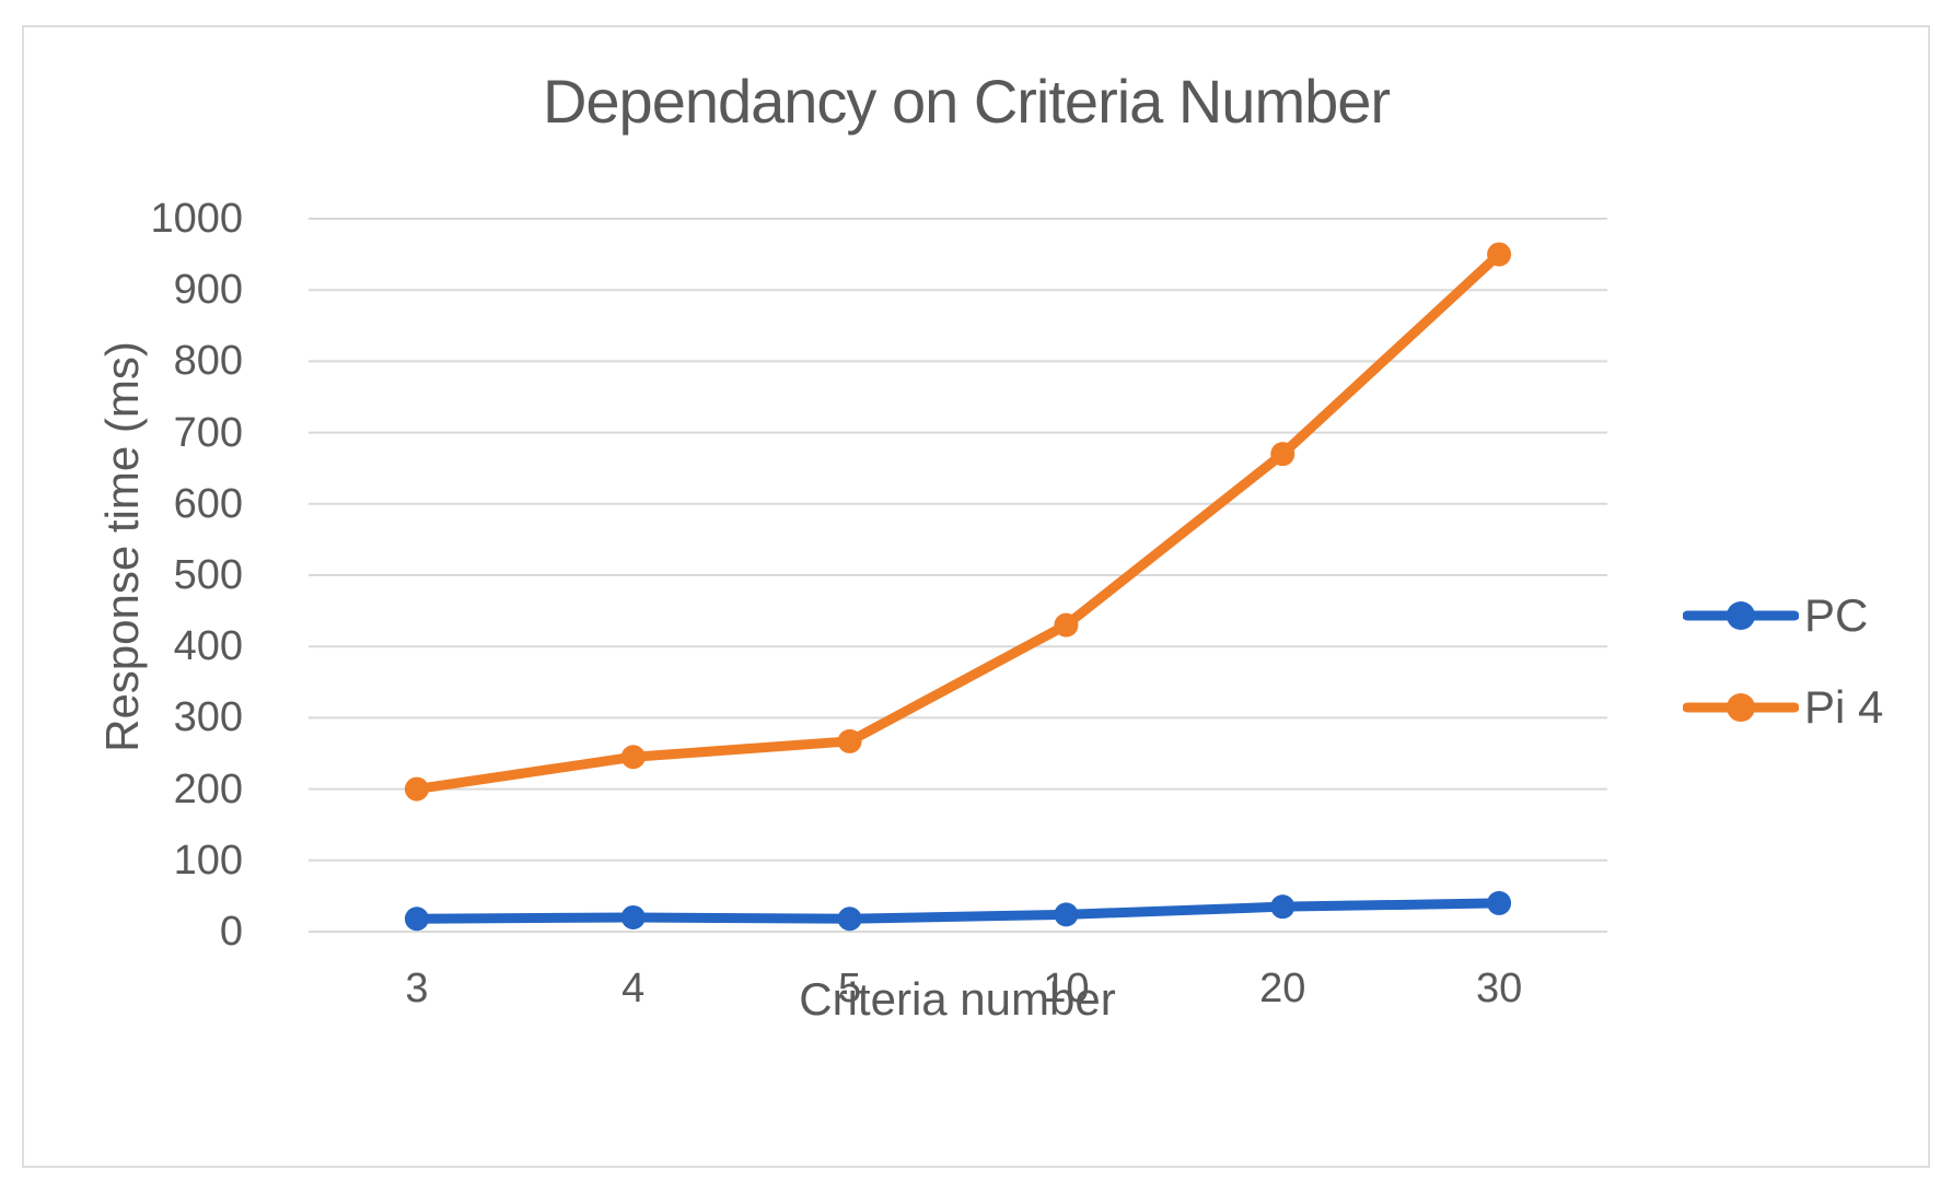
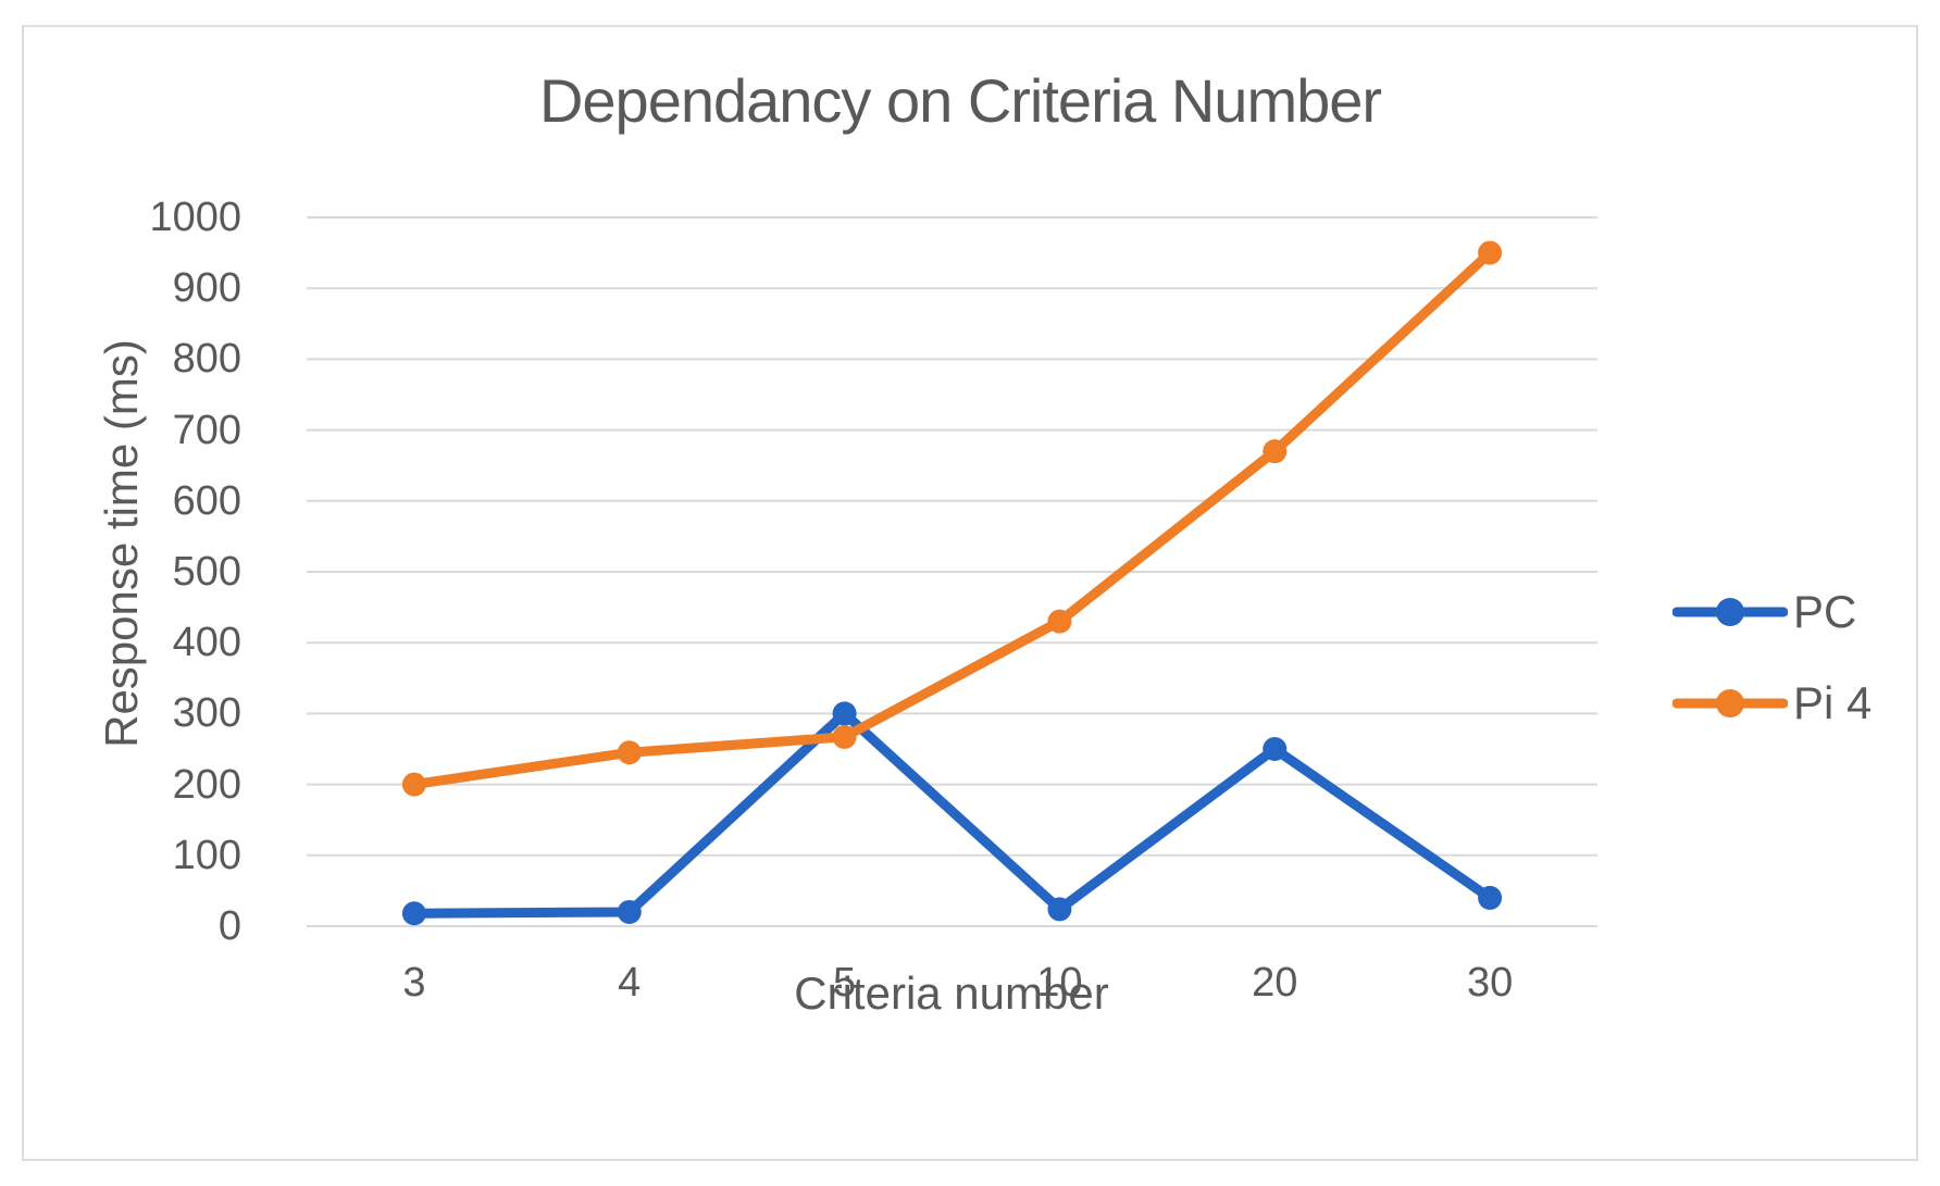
PC/5: 20 -> 300
PC/20: 40 -> 250
